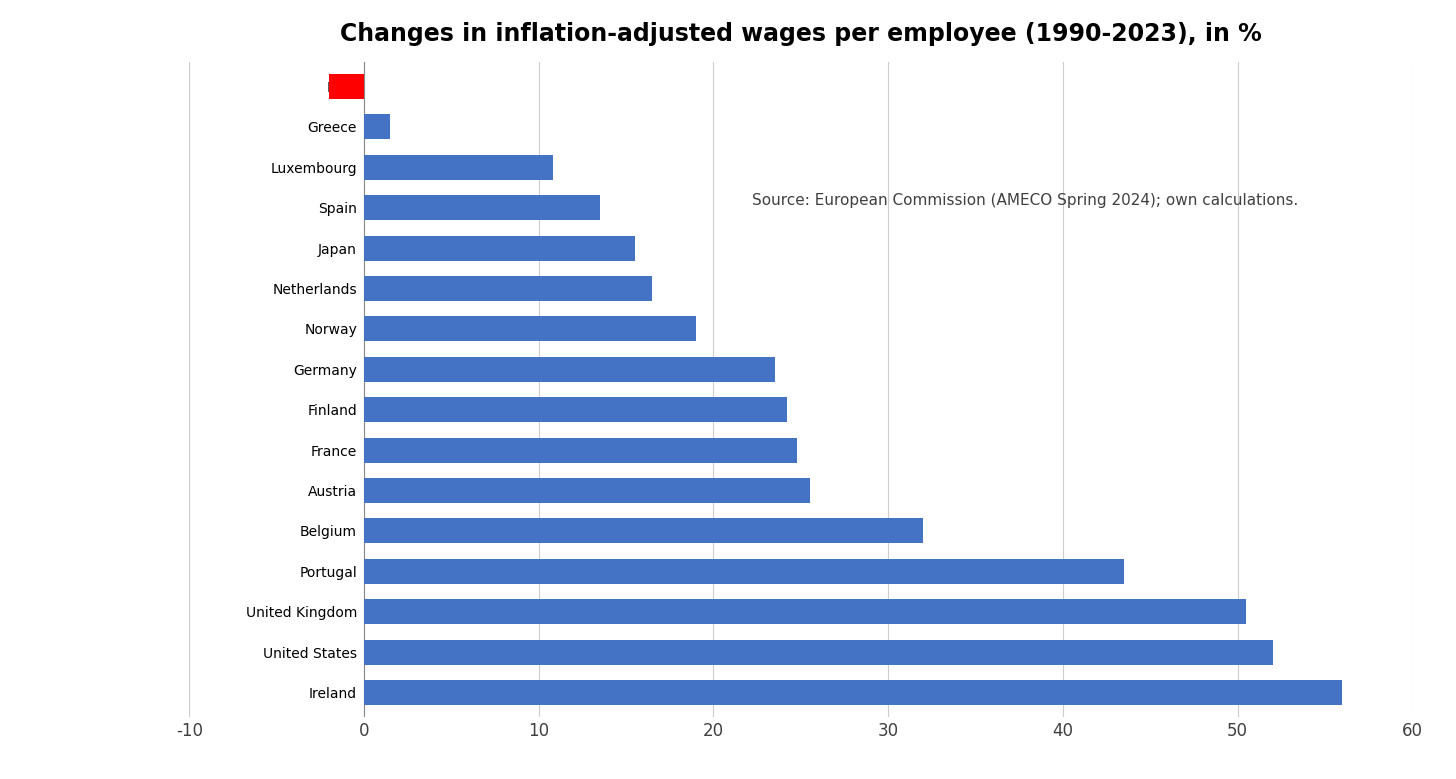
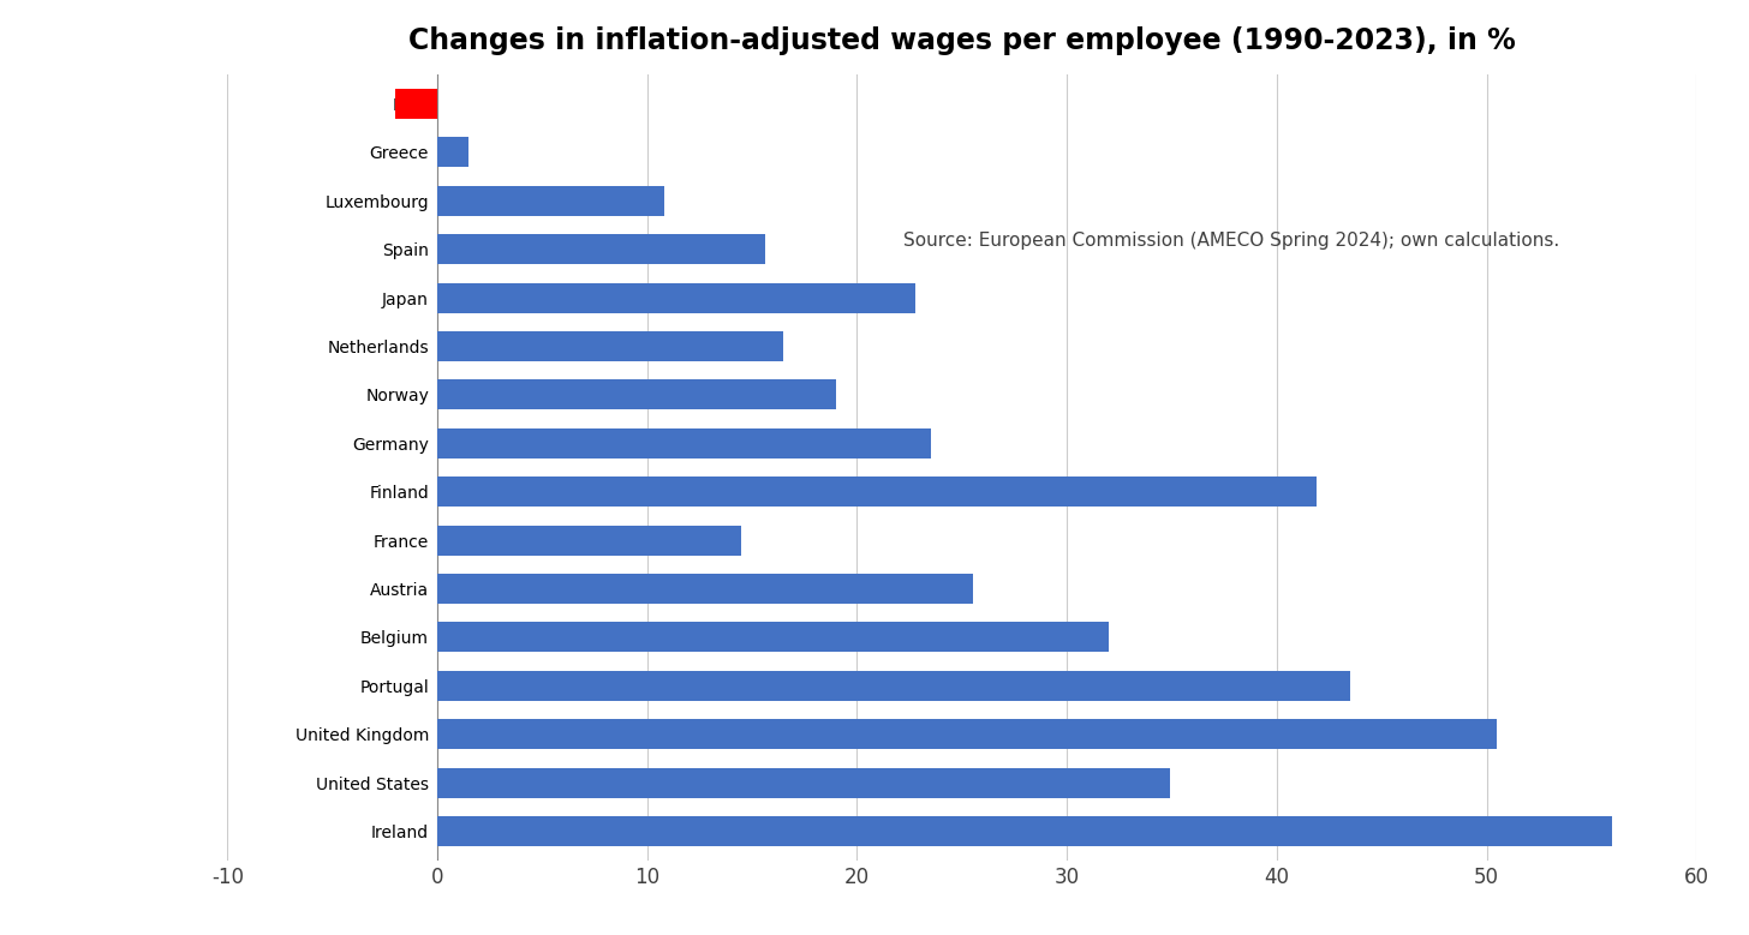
Spain: 13.5 -> 15.6
Japan: 15.5 -> 22.8
Finland: 24.2 -> 41.9
France: 24.8 -> 14.5
United States: 52.0 -> 34.9
